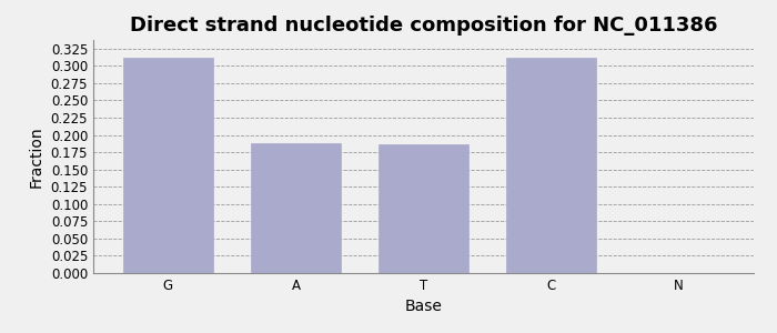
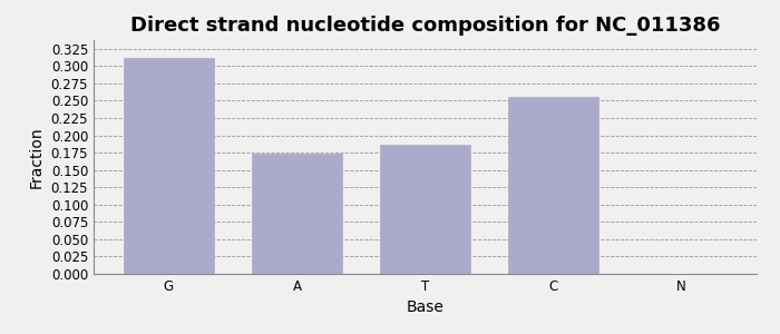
A: 0.188 -> 0.174
C: 0.311 -> 0.256
